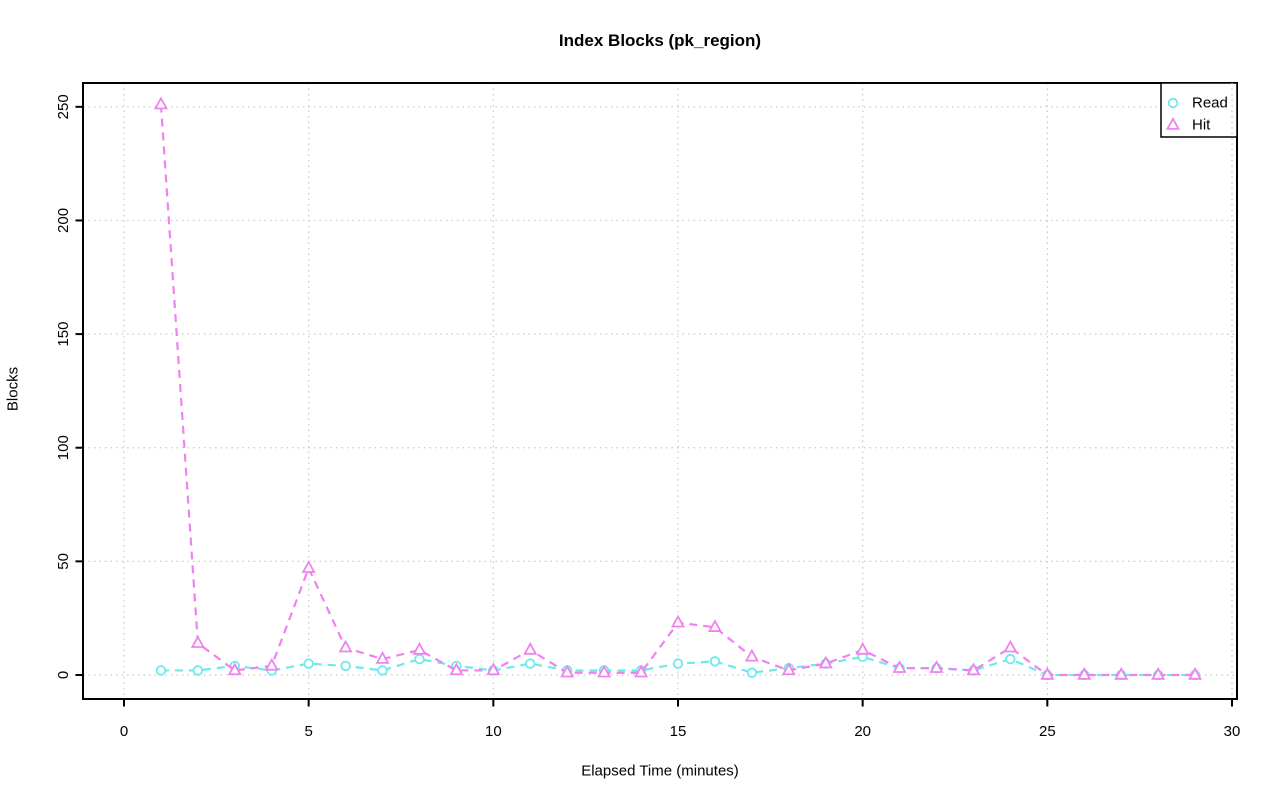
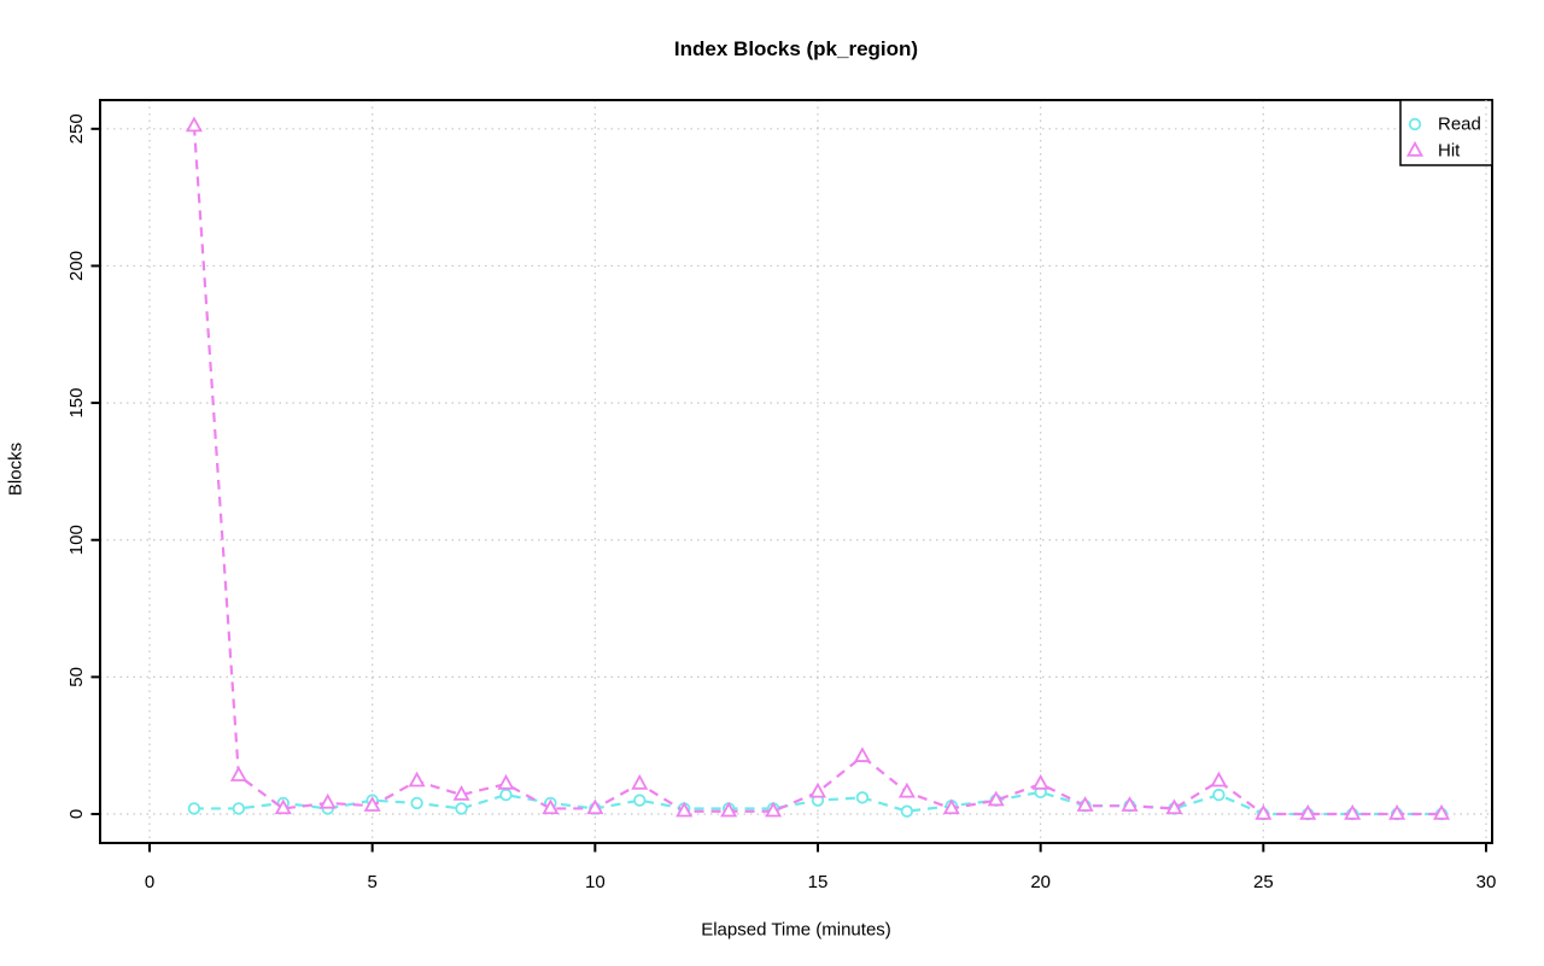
Hit/5: 47 -> 3
Hit/15: 23 -> 8
